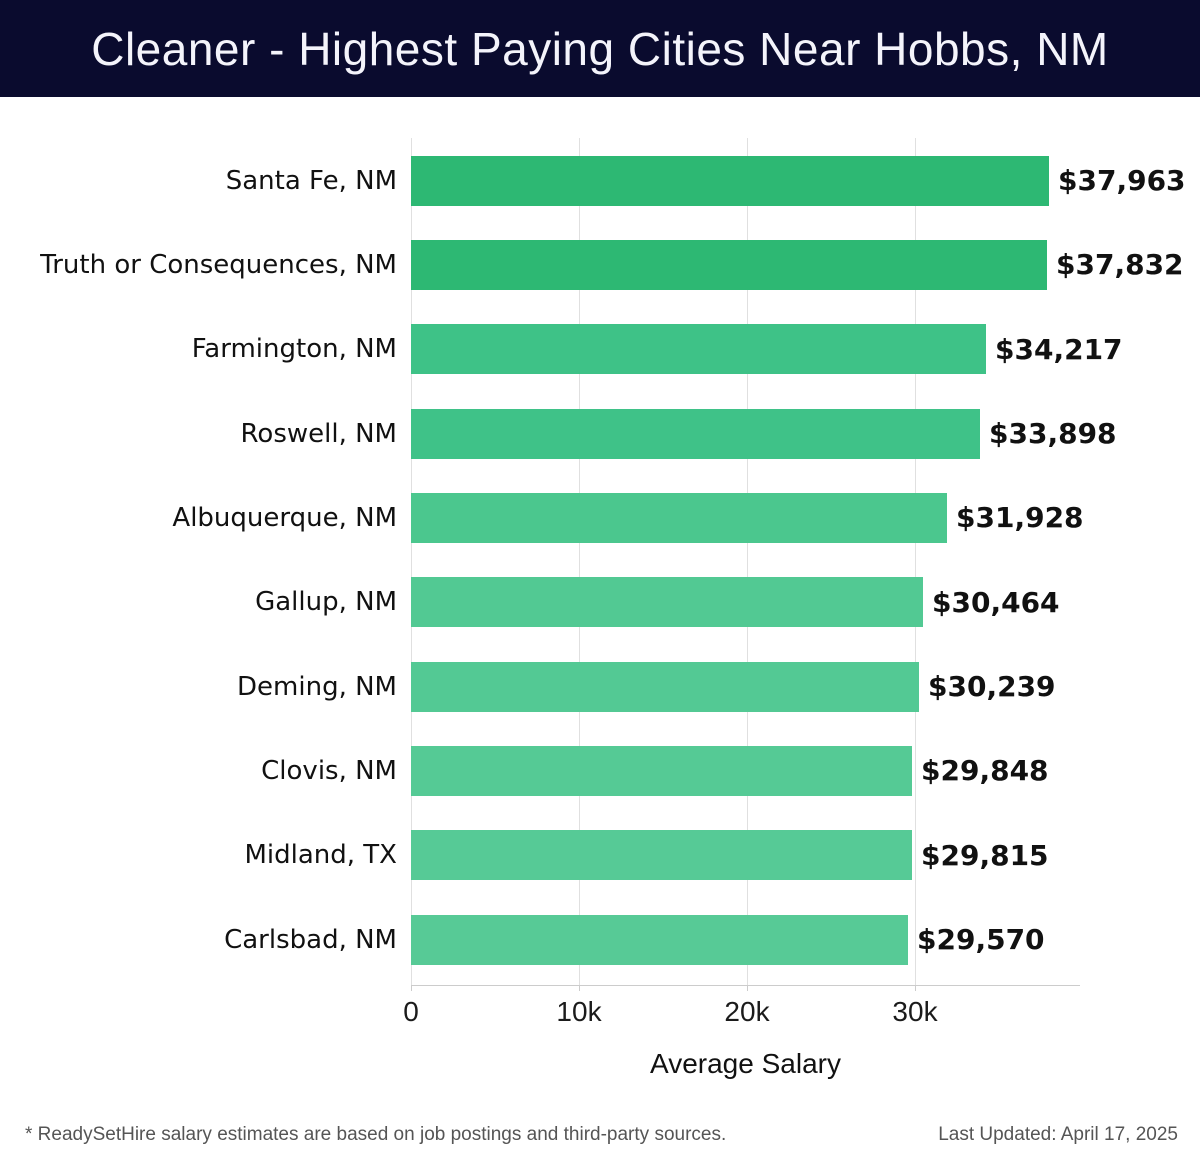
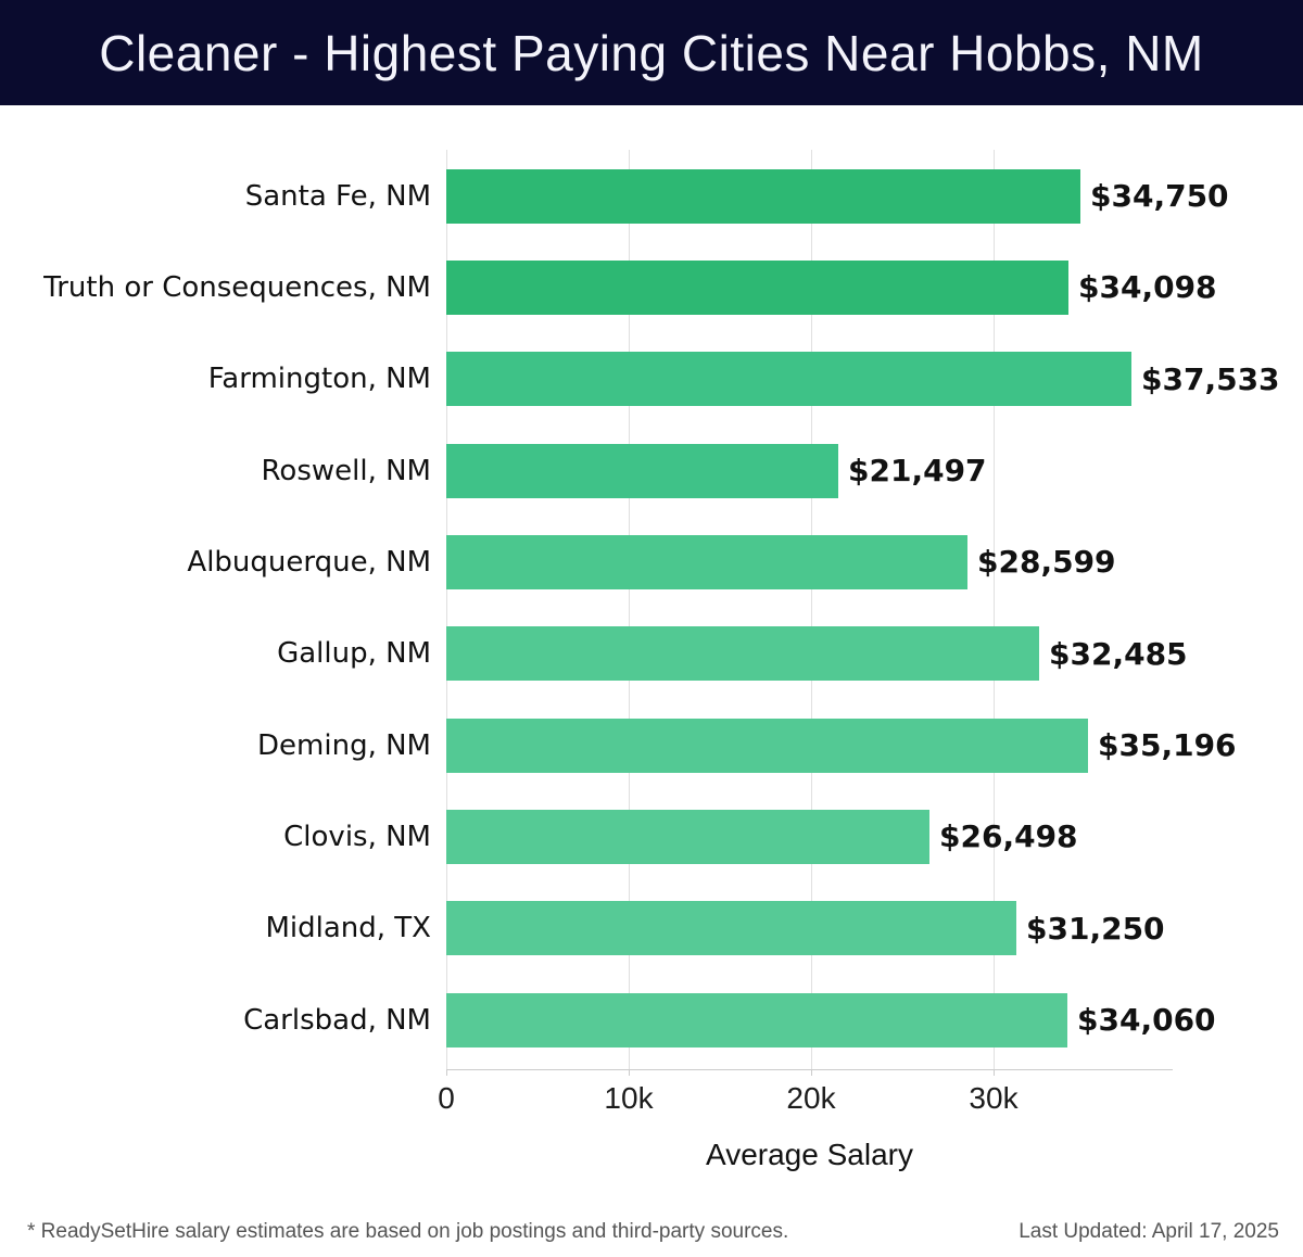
Santa Fe, NM: $37,963 -> $34,750
Truth or Consequences, NM: $37,832 -> $34,098
Farmington, NM: $34,217 -> $37,533
Roswell, NM: $33,898 -> $21,497
Albuquerque, NM: $31,928 -> $28,599
Gallup, NM: $30,464 -> $32,485
Deming, NM: $30,239 -> $35,196
Clovis, NM: $29,848 -> $26,498
Midland, TX: $29,815 -> $31,250
Carlsbad, NM: $29,570 -> $34,060
